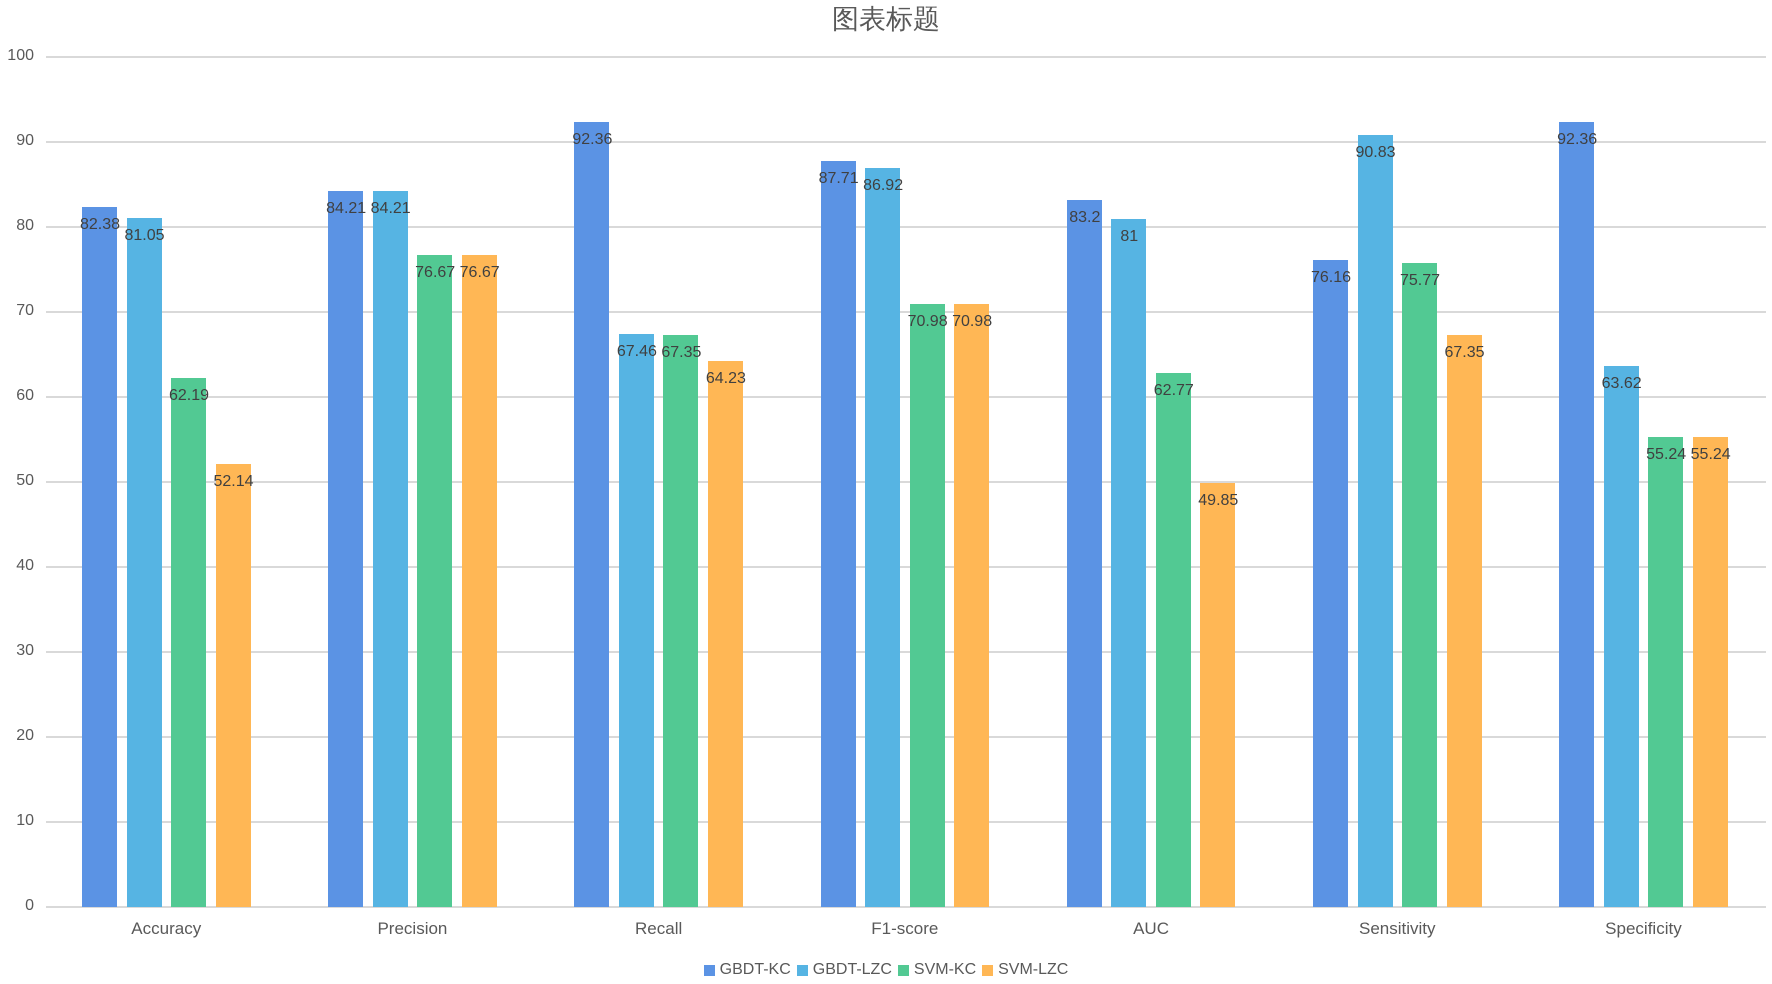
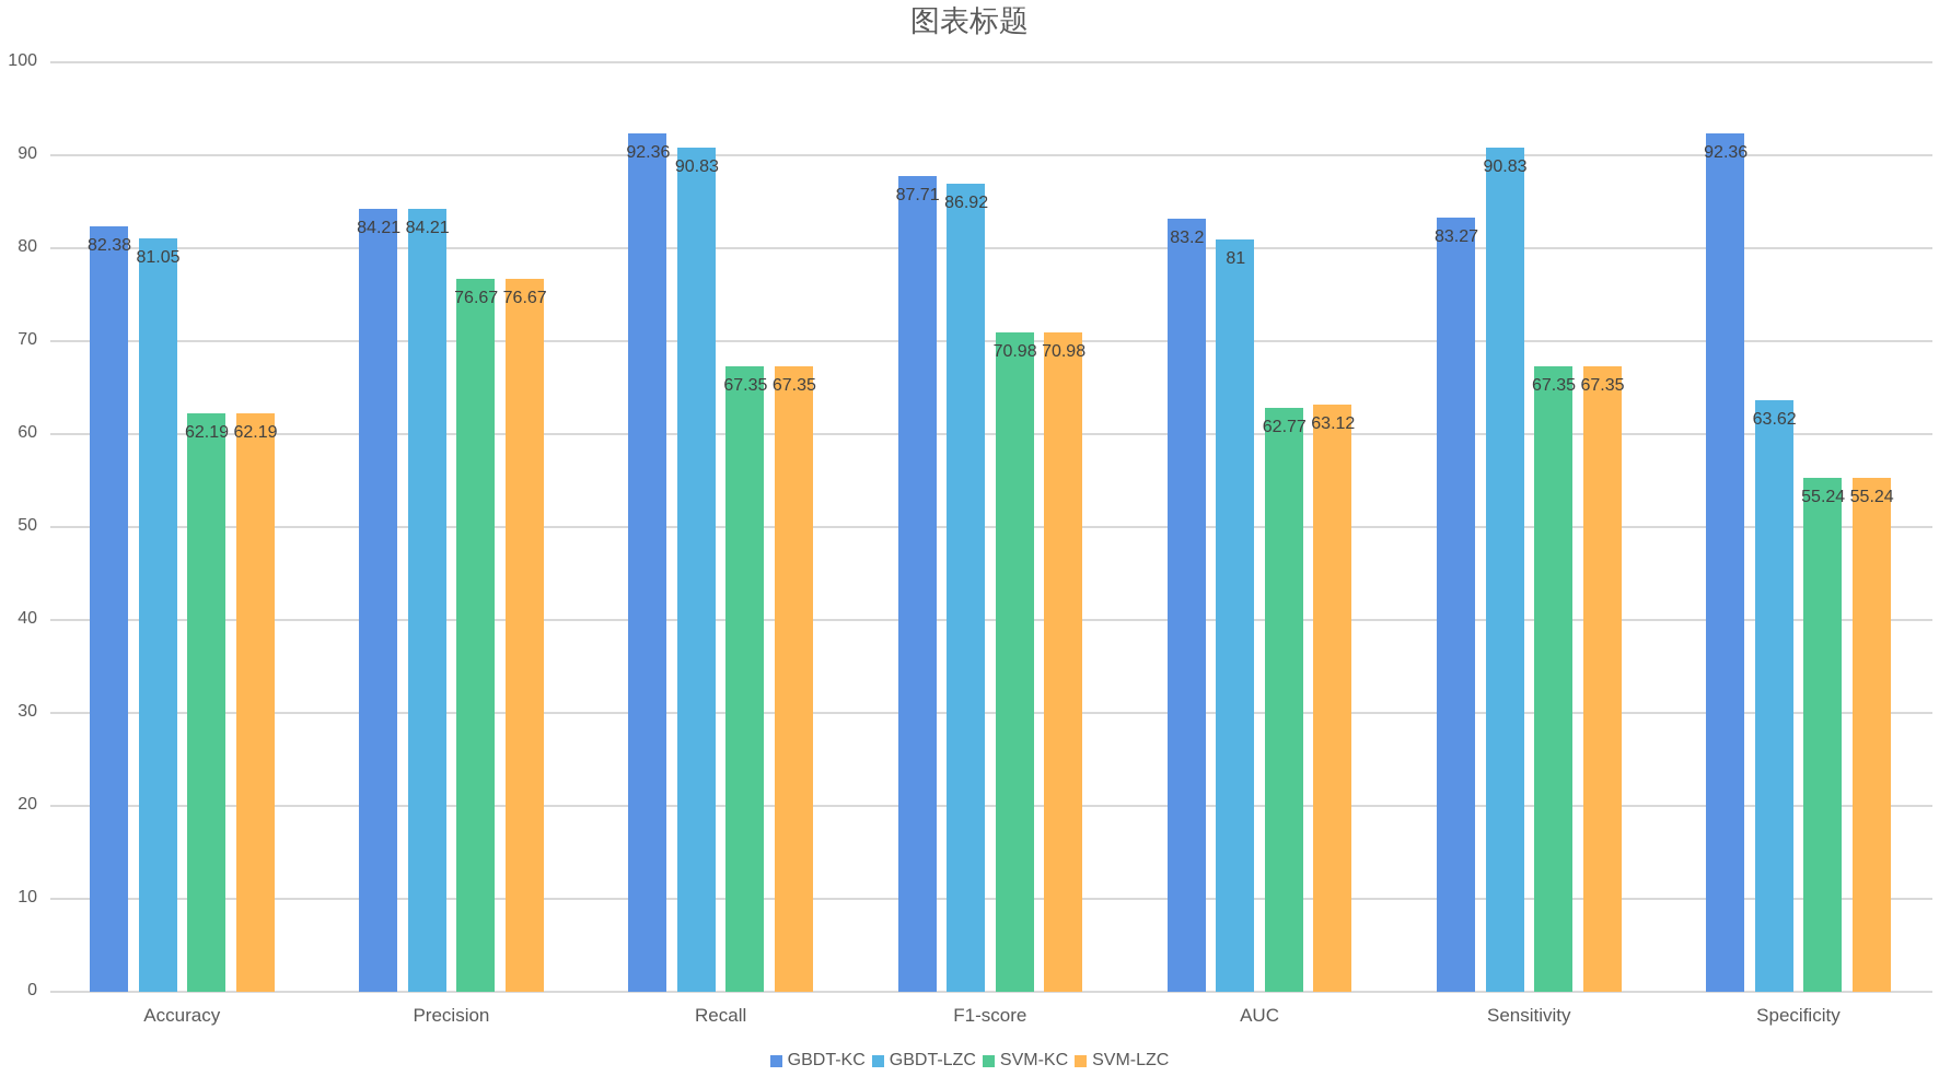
SVM-LZC/Accuracy: 52.14 -> 62.19
GBDT-LZC/Recall: 67.46 -> 90.83
SVM-LZC/Recall: 64.23 -> 67.35
SVM-LZC/AUC: 49.85 -> 63.12
GBDT-KC/Sensitivity: 76.16 -> 83.27
SVM-KC/Sensitivity: 75.77 -> 67.35
